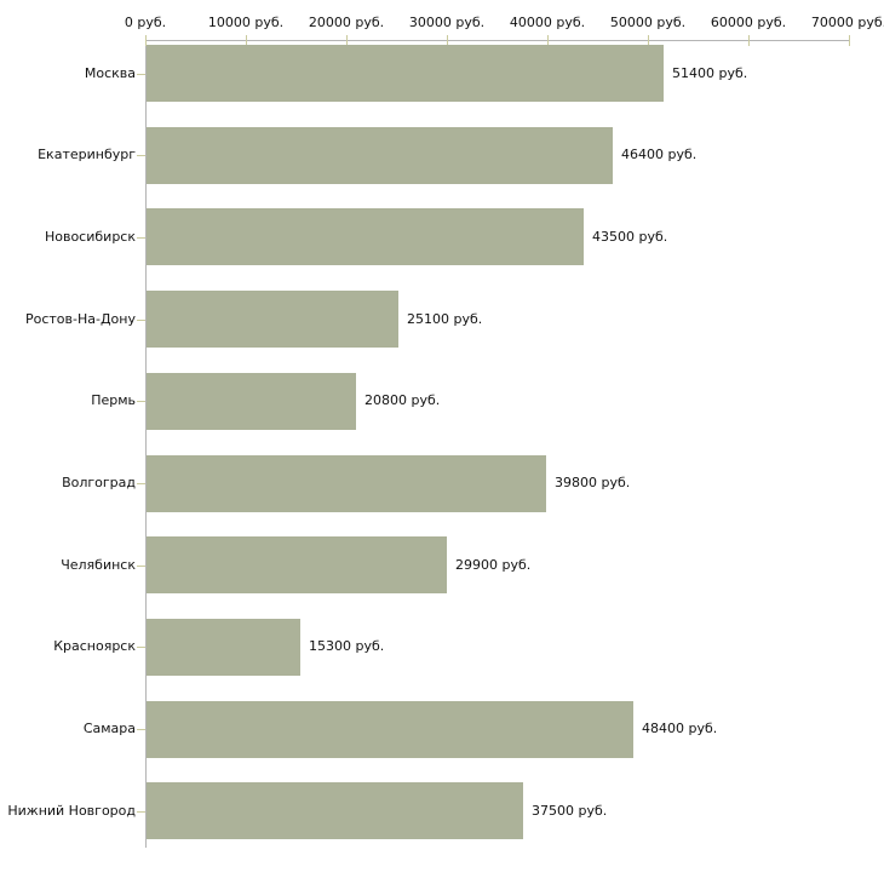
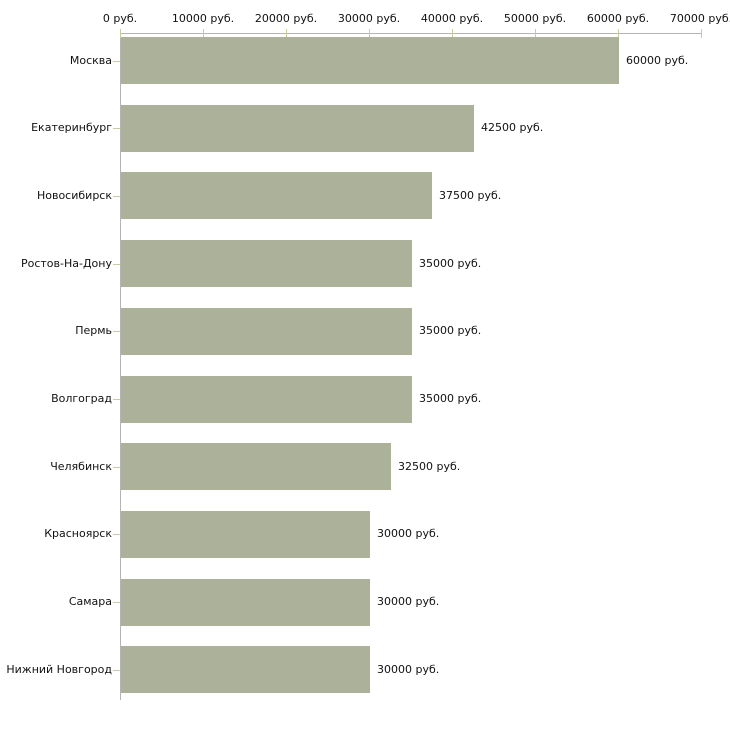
Москва: 51400 -> 60000
Екатеринбург: 46400 -> 42500
Новосибирск: 43500 -> 37500
Ростов-На-Дону: 25100 -> 35000
Пермь: 20800 -> 35000
Волгоград: 39800 -> 35000
Челябинск: 29900 -> 32500
Красноярск: 15300 -> 30000
Самара: 48400 -> 30000
Нижний Новгород: 37500 -> 30000
